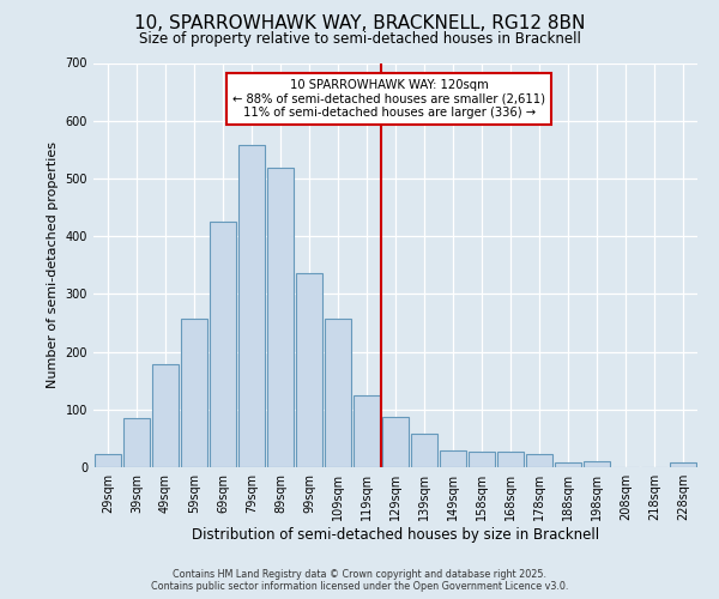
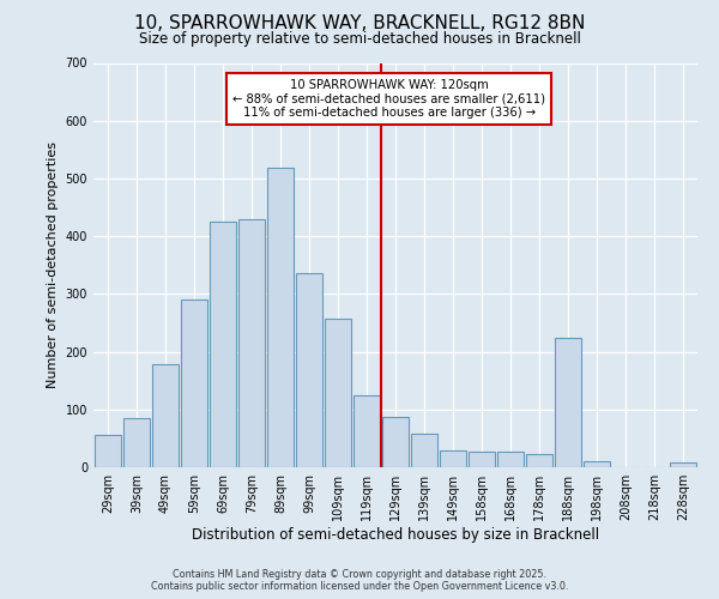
29sqm: 22 -> 55
59sqm: 257 -> 290
79sqm: 557 -> 430
188sqm: 8 -> 225
